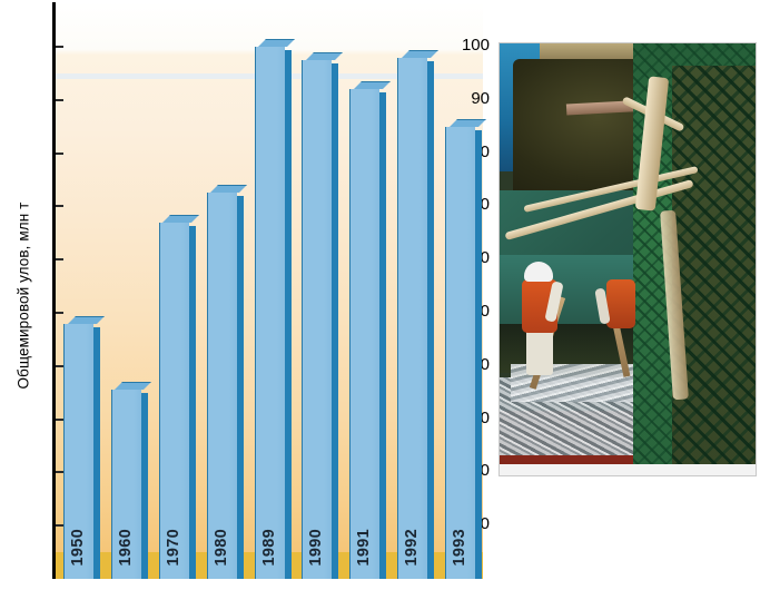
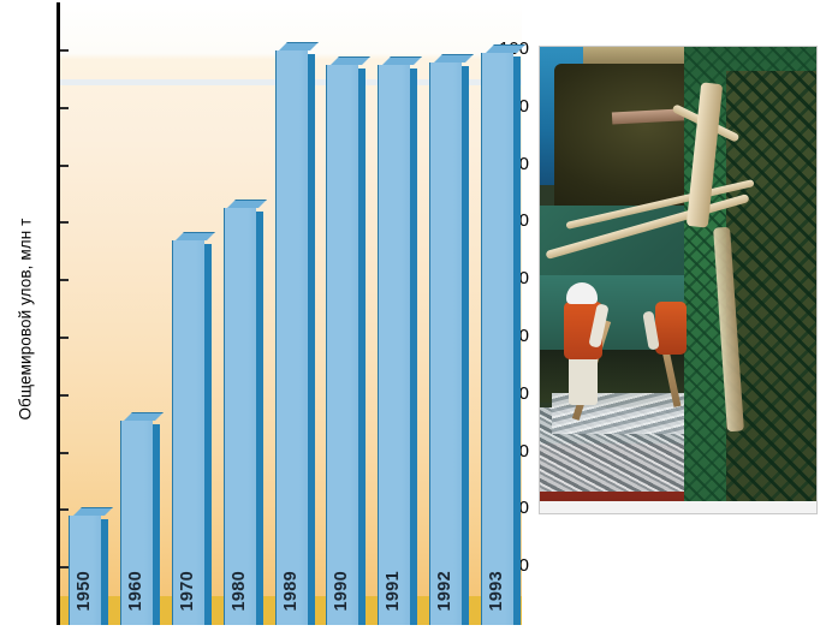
1950: 48 -> 19
1991: 92 -> 98
1993: 85 -> 100
